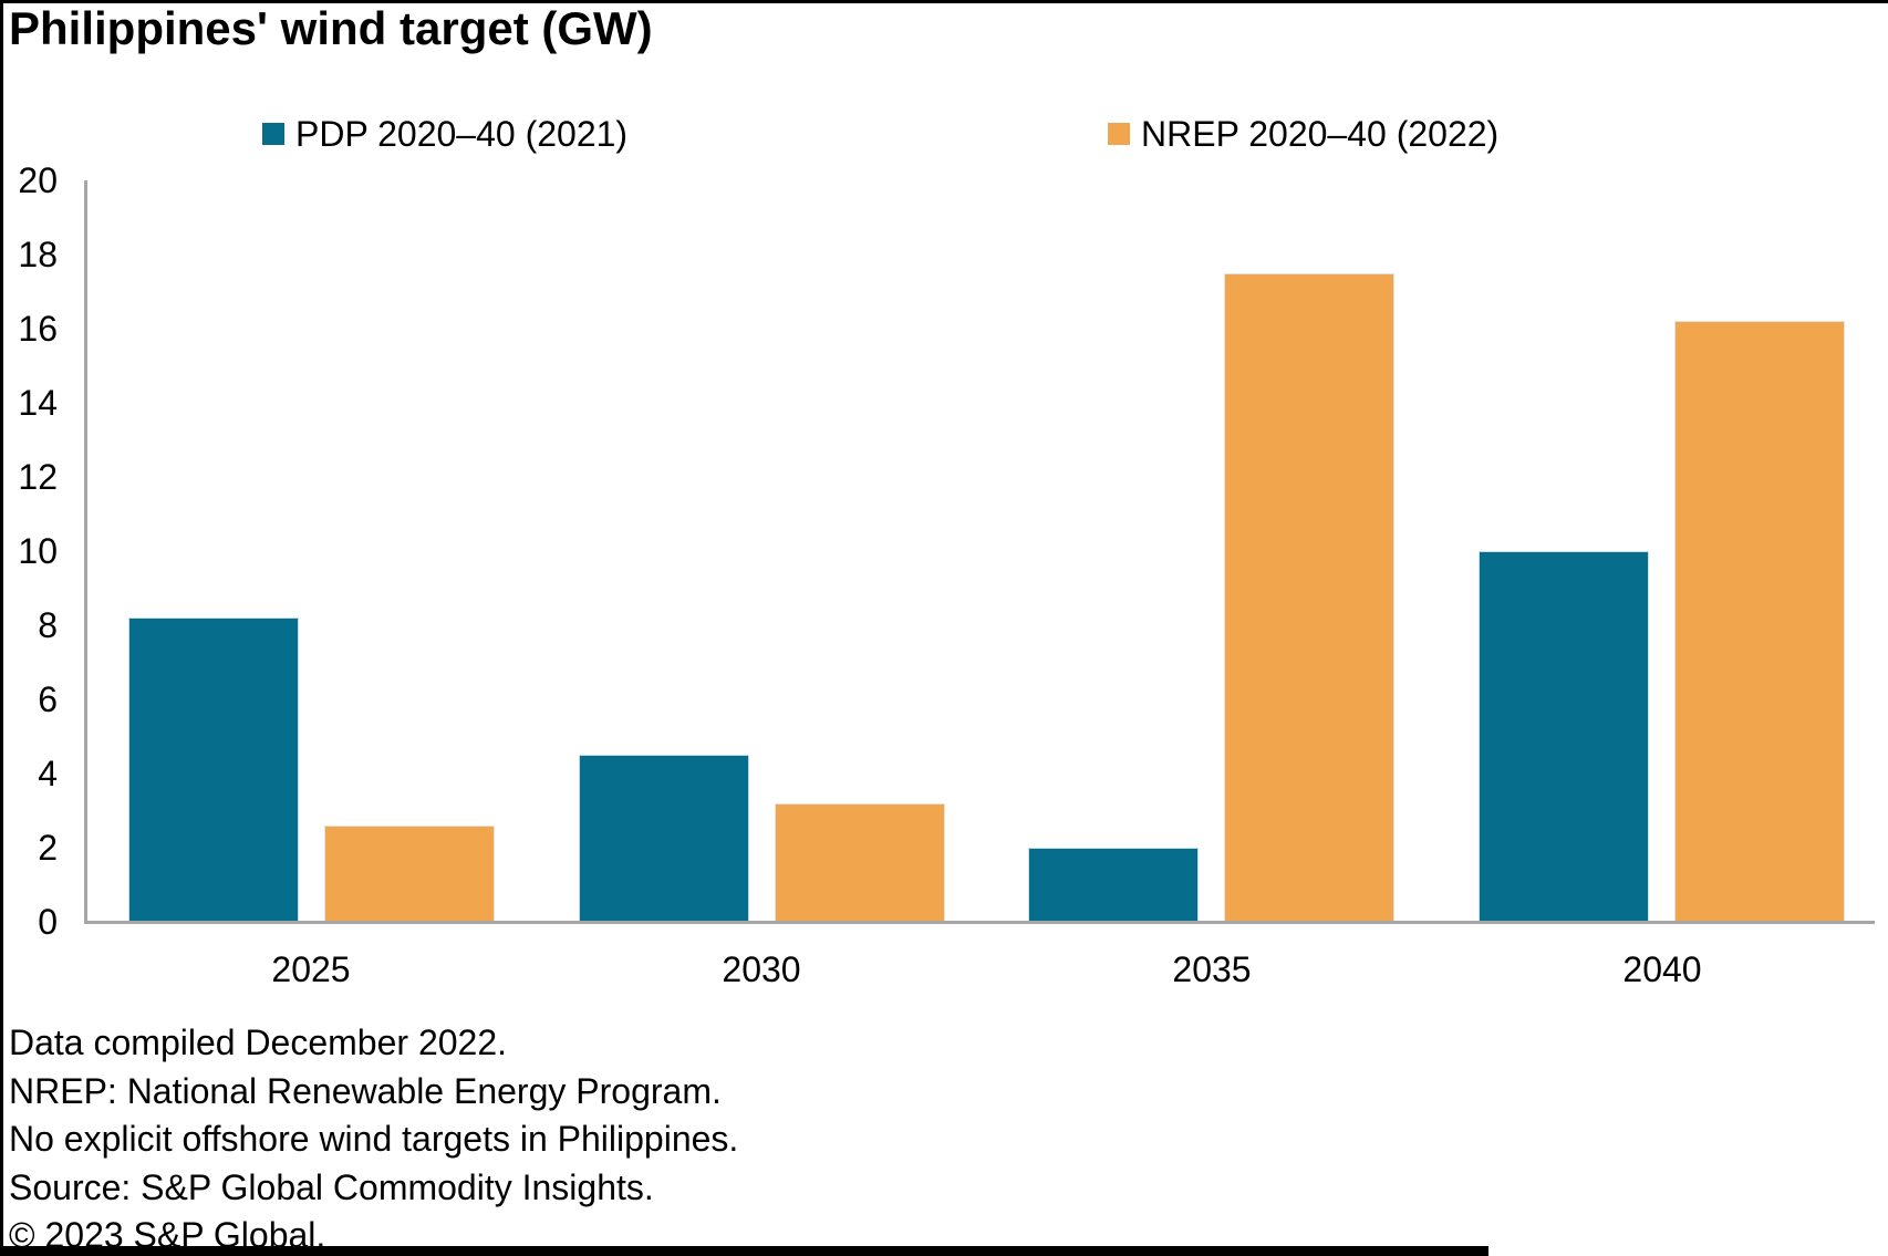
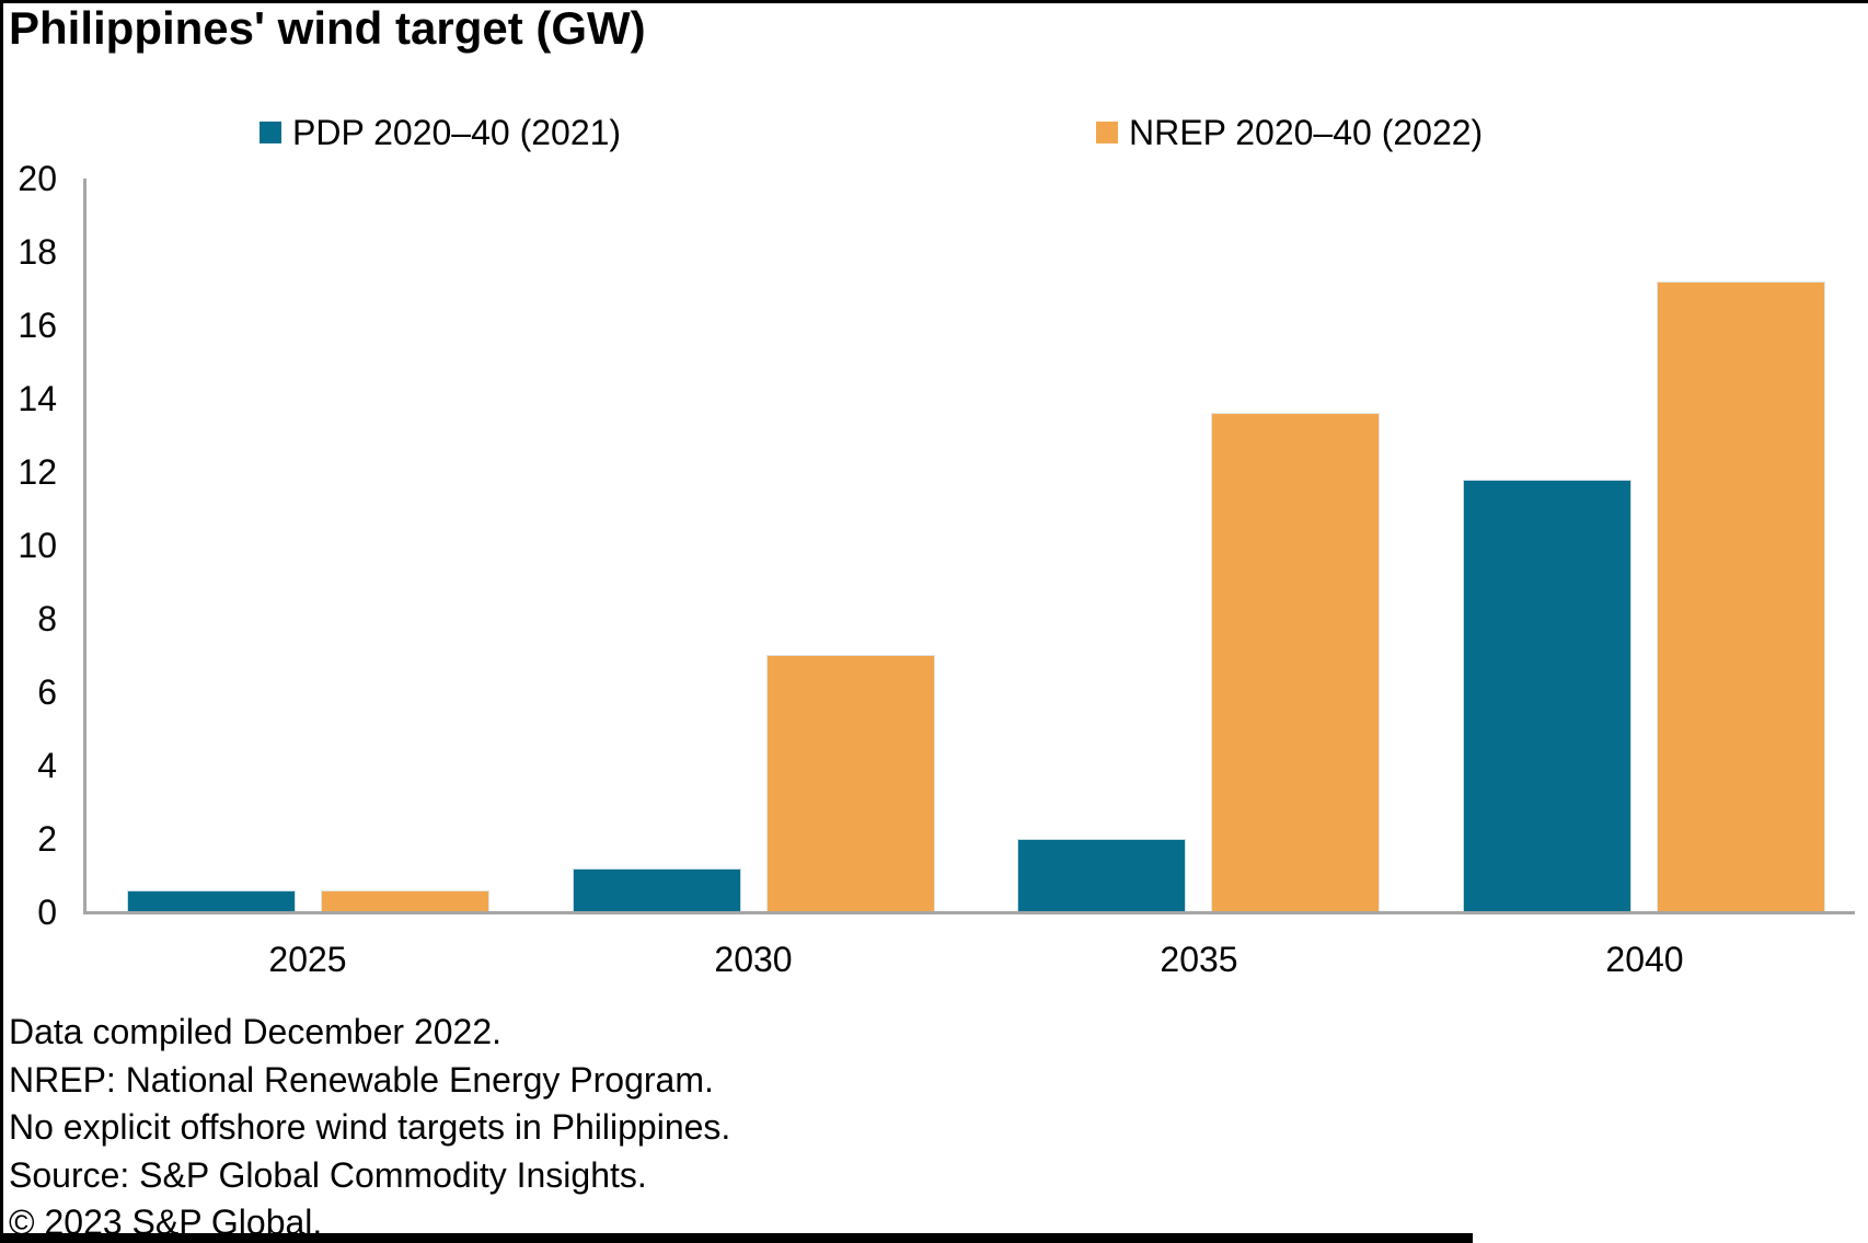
PDP 2020–40 (2021)/2025: 8.2 -> 0.6
NREP 2020–40 (2022)/2025: 2.6 -> 0.6
PDP 2020–40 (2021)/2030: 4.5 -> 1.2
NREP 2020–40 (2022)/2030: 3.2 -> 7.0
NREP 2020–40 (2022)/2035: 17.5 -> 13.6
PDP 2020–40 (2021)/2040: 10.0 -> 11.8
NREP 2020–40 (2022)/2040: 16.2 -> 17.2
